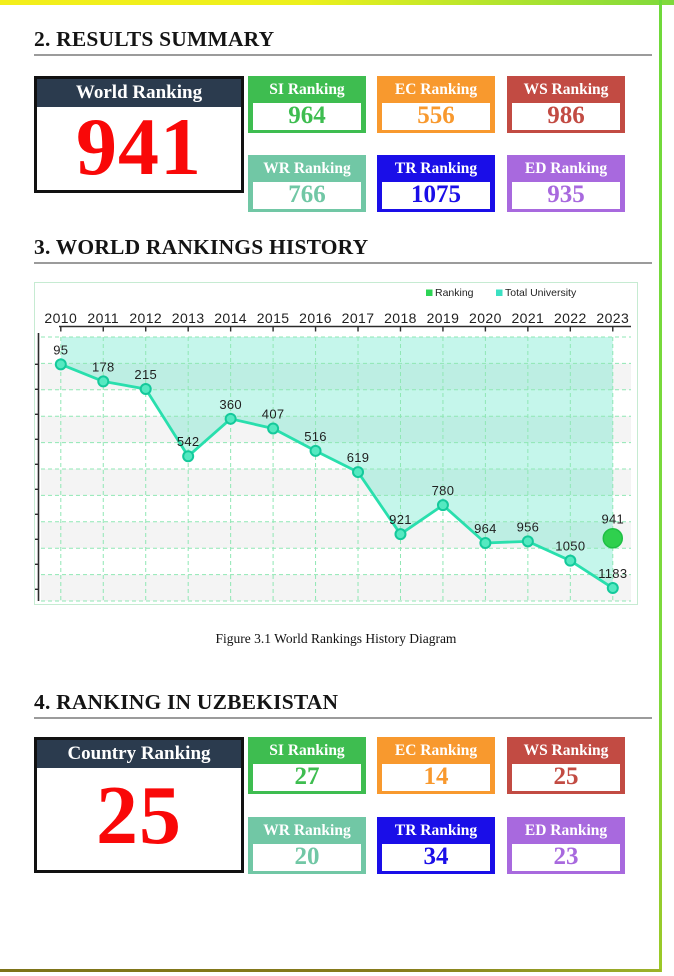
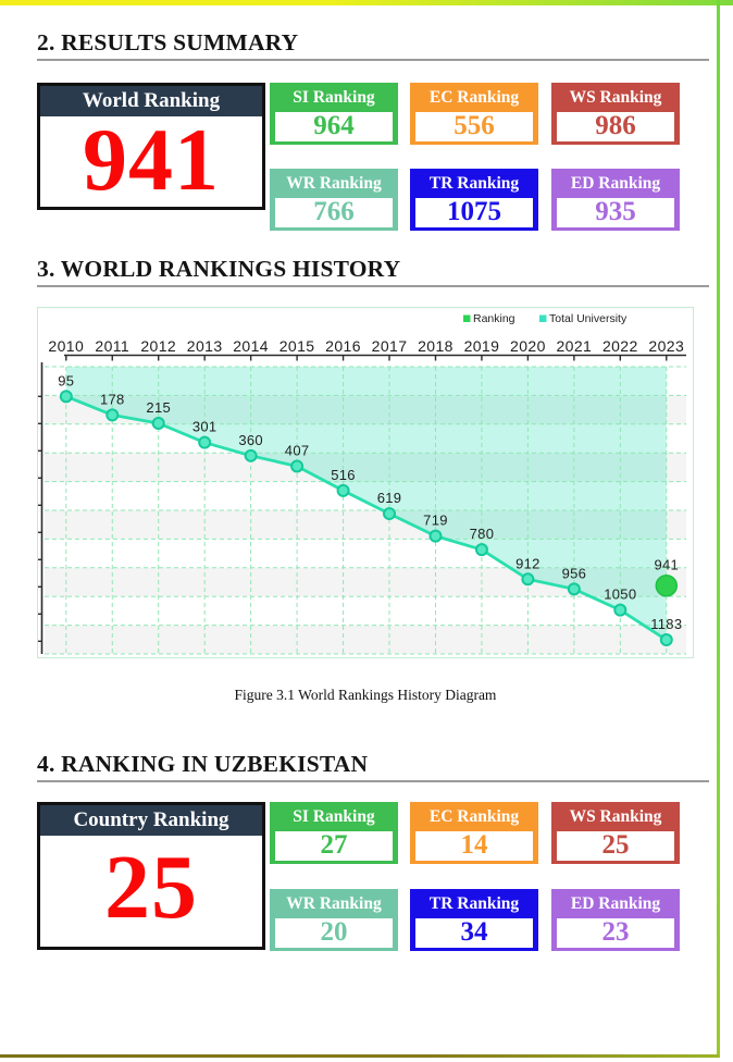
2013: 542 -> 301
2018: 921 -> 719
2020: 964 -> 912
